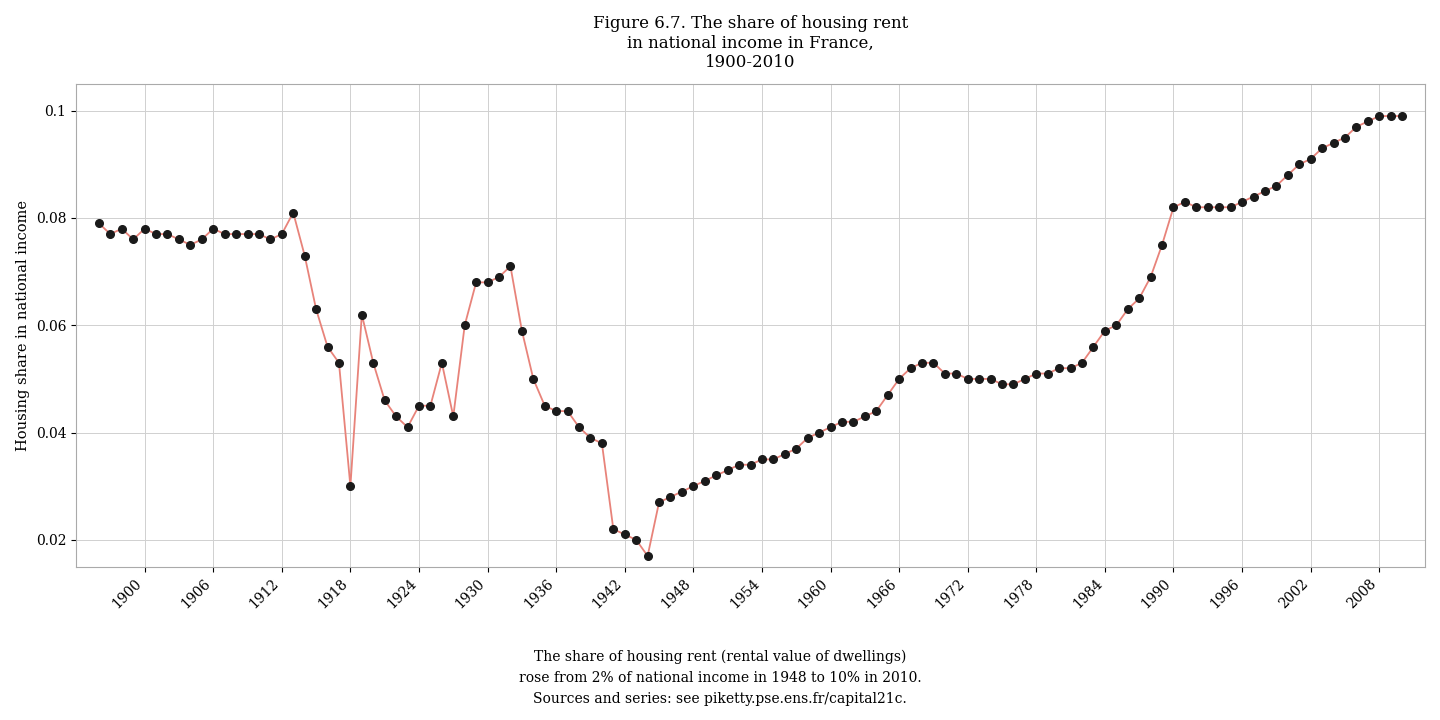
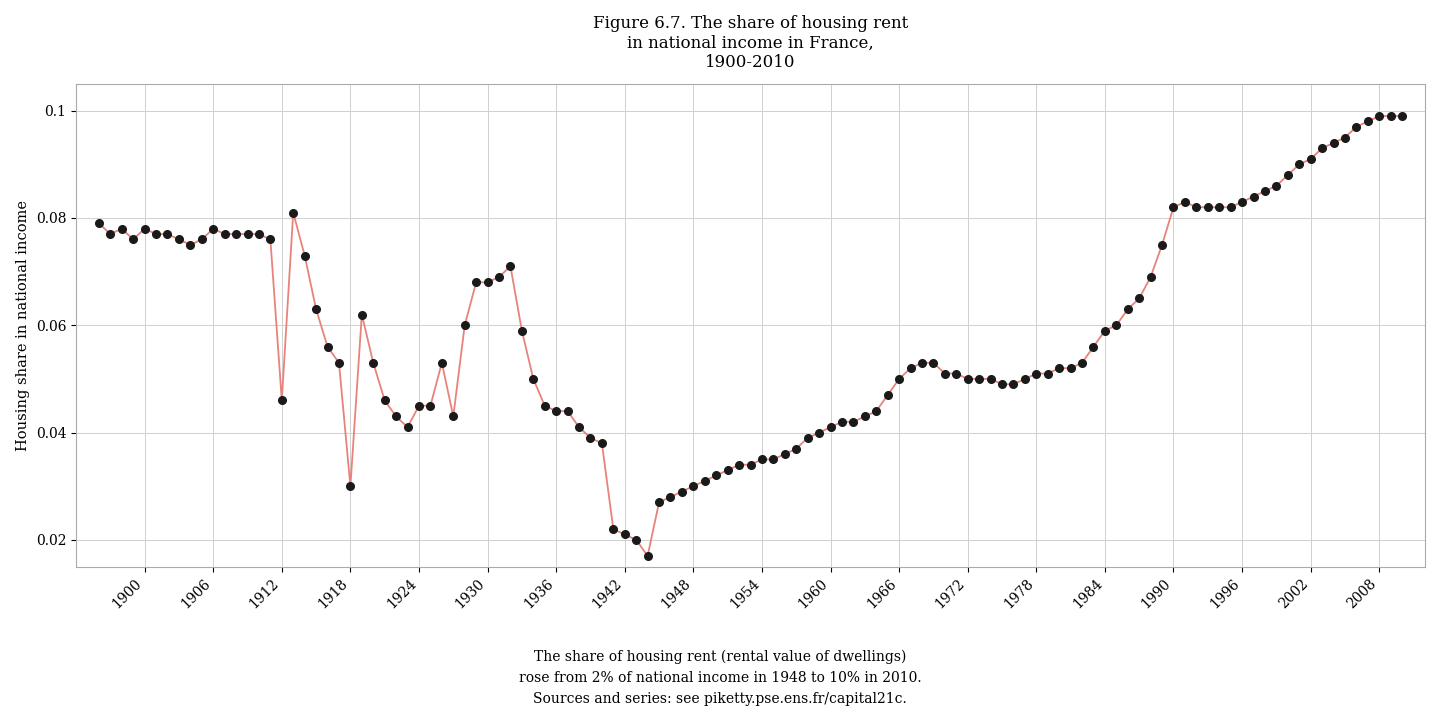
1912: 0.077 -> 0.046
